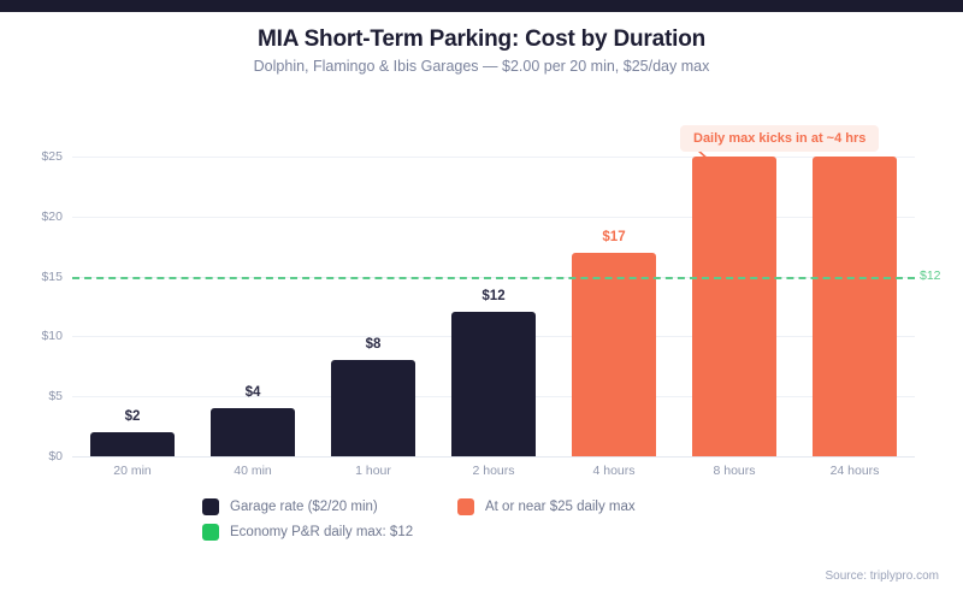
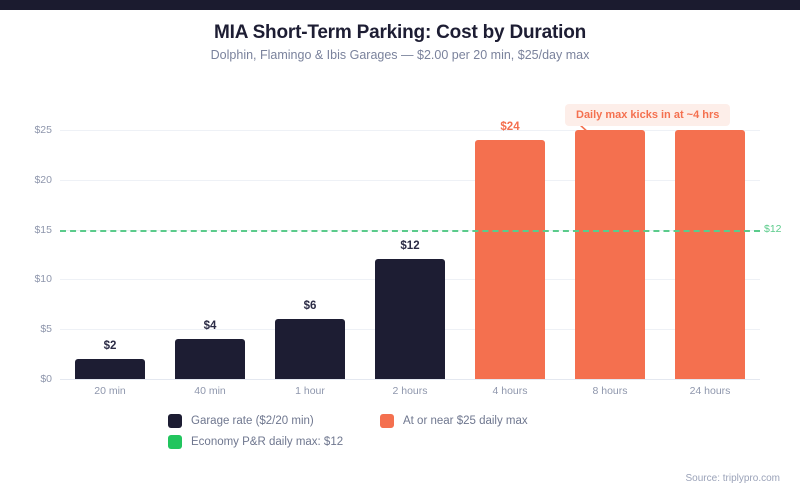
1 hour: $8 -> $6
4 hours: $17 -> $24
